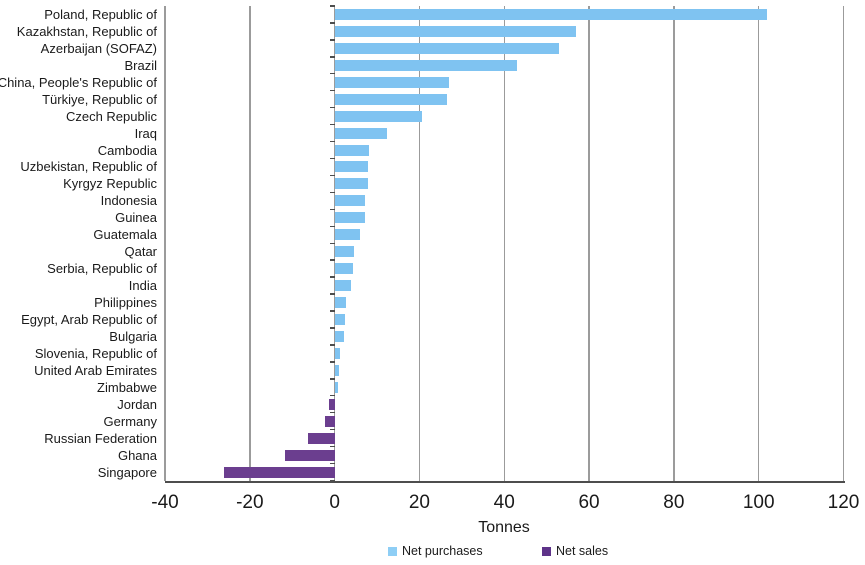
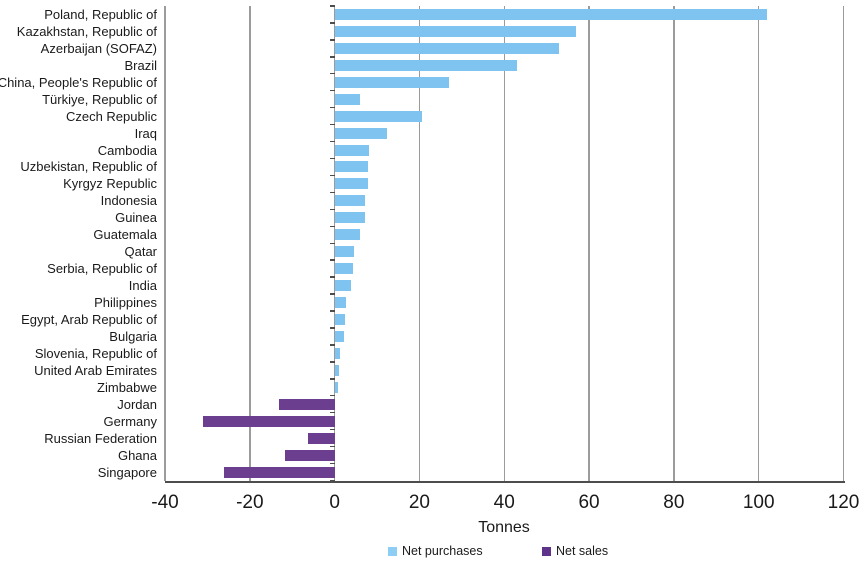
Türkiye, Republic of: 26 -> 6
Jordan: -1 -> -13
Germany: -2 -> -31
